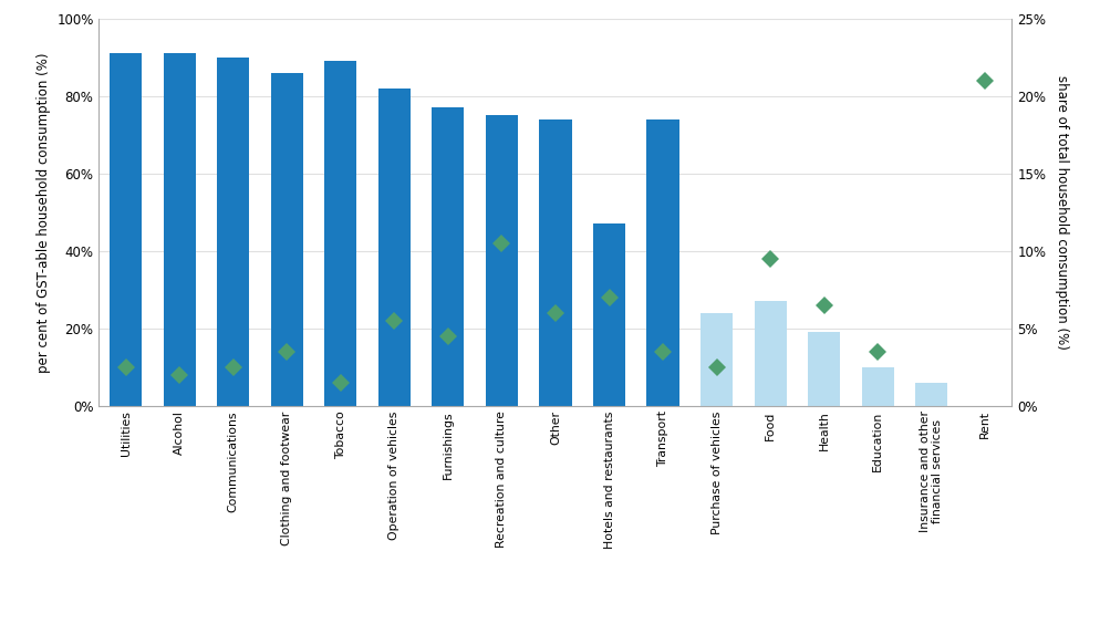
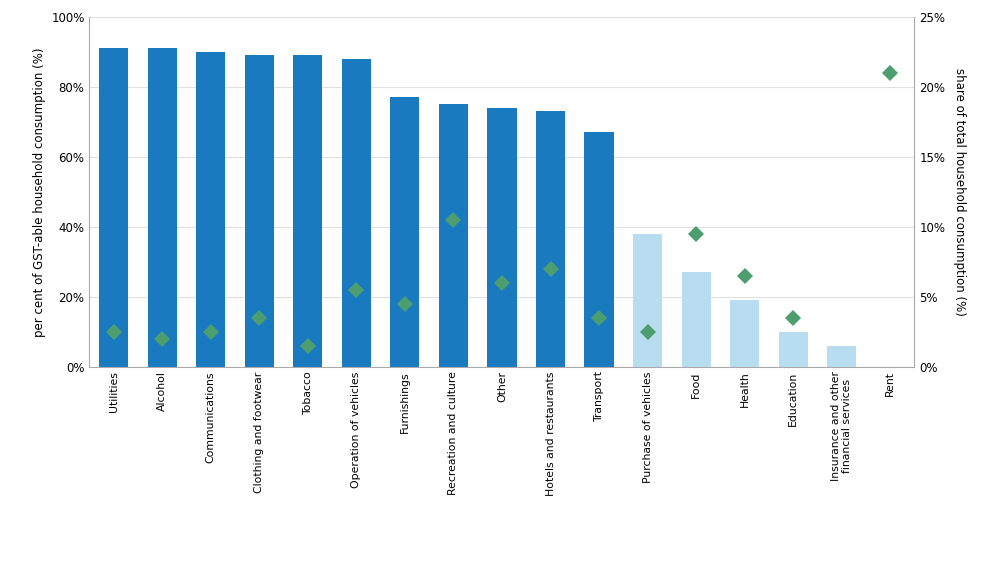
Clothing and footwear: 86% -> 89%
Operation of vehicles: 82% -> 88%
Hotels and restaurants: 47% -> 73%
Transport: 74% -> 67%
Purchase of vehicles: 24% -> 38%
